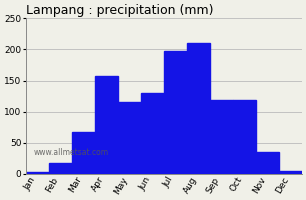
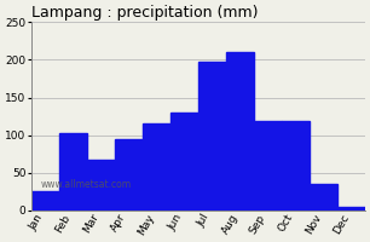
Jan: 3 -> 26
Feb: 18 -> 102
Apr: 158 -> 94
